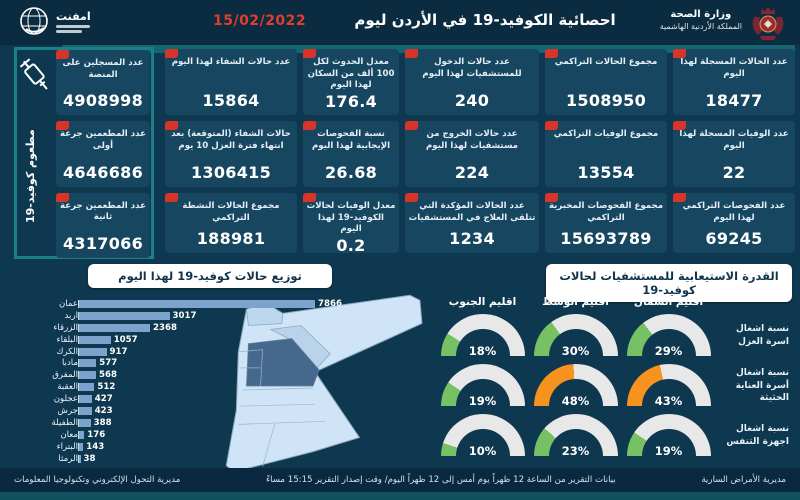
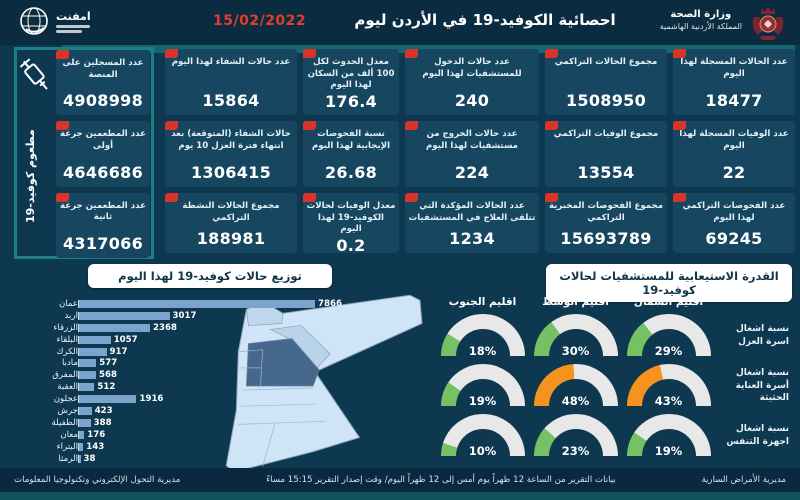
توزيع حالات كوفيد-19 لهذا اليوم/عجلون: 427 -> 1916
